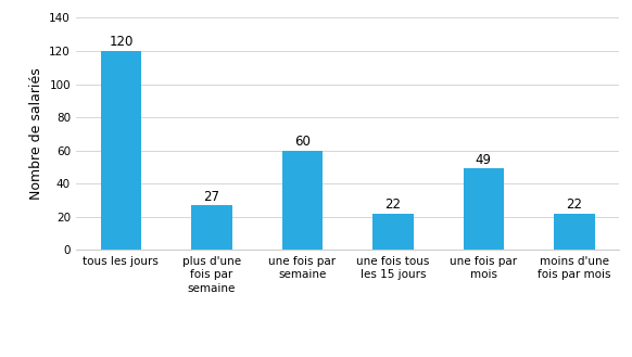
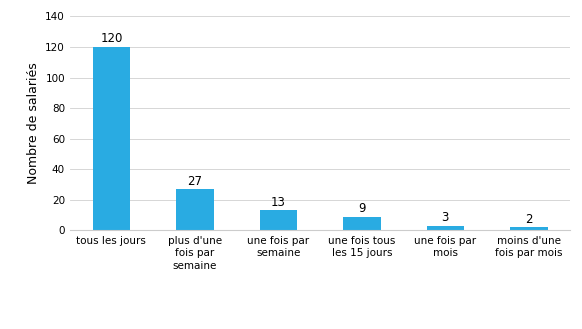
une fois par semaine: 60 -> 13
une fois tous les 15 jours: 22 -> 9
une fois par mois: 49 -> 3
moins d'une fois par mois: 22 -> 2
